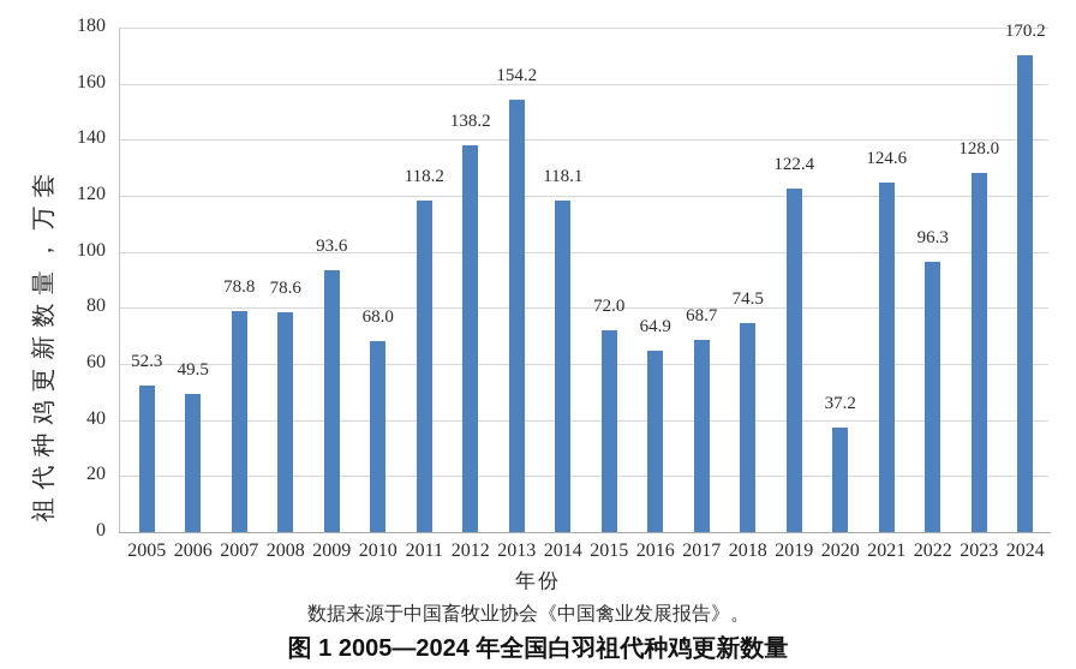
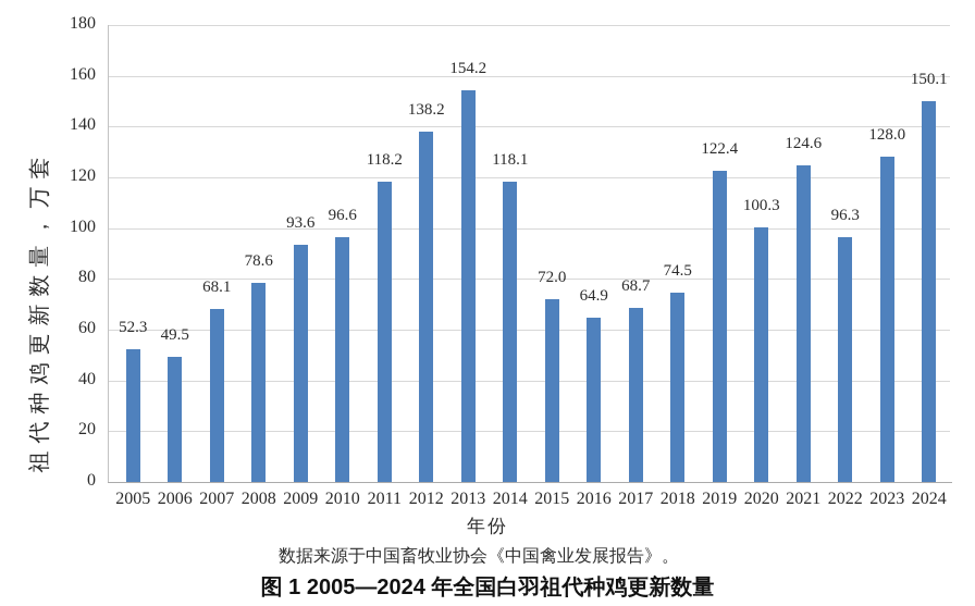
2007: 78.8 -> 68.1
2010: 68.0 -> 96.6
2020: 37.2 -> 100.3
2024: 170.2 -> 150.1
